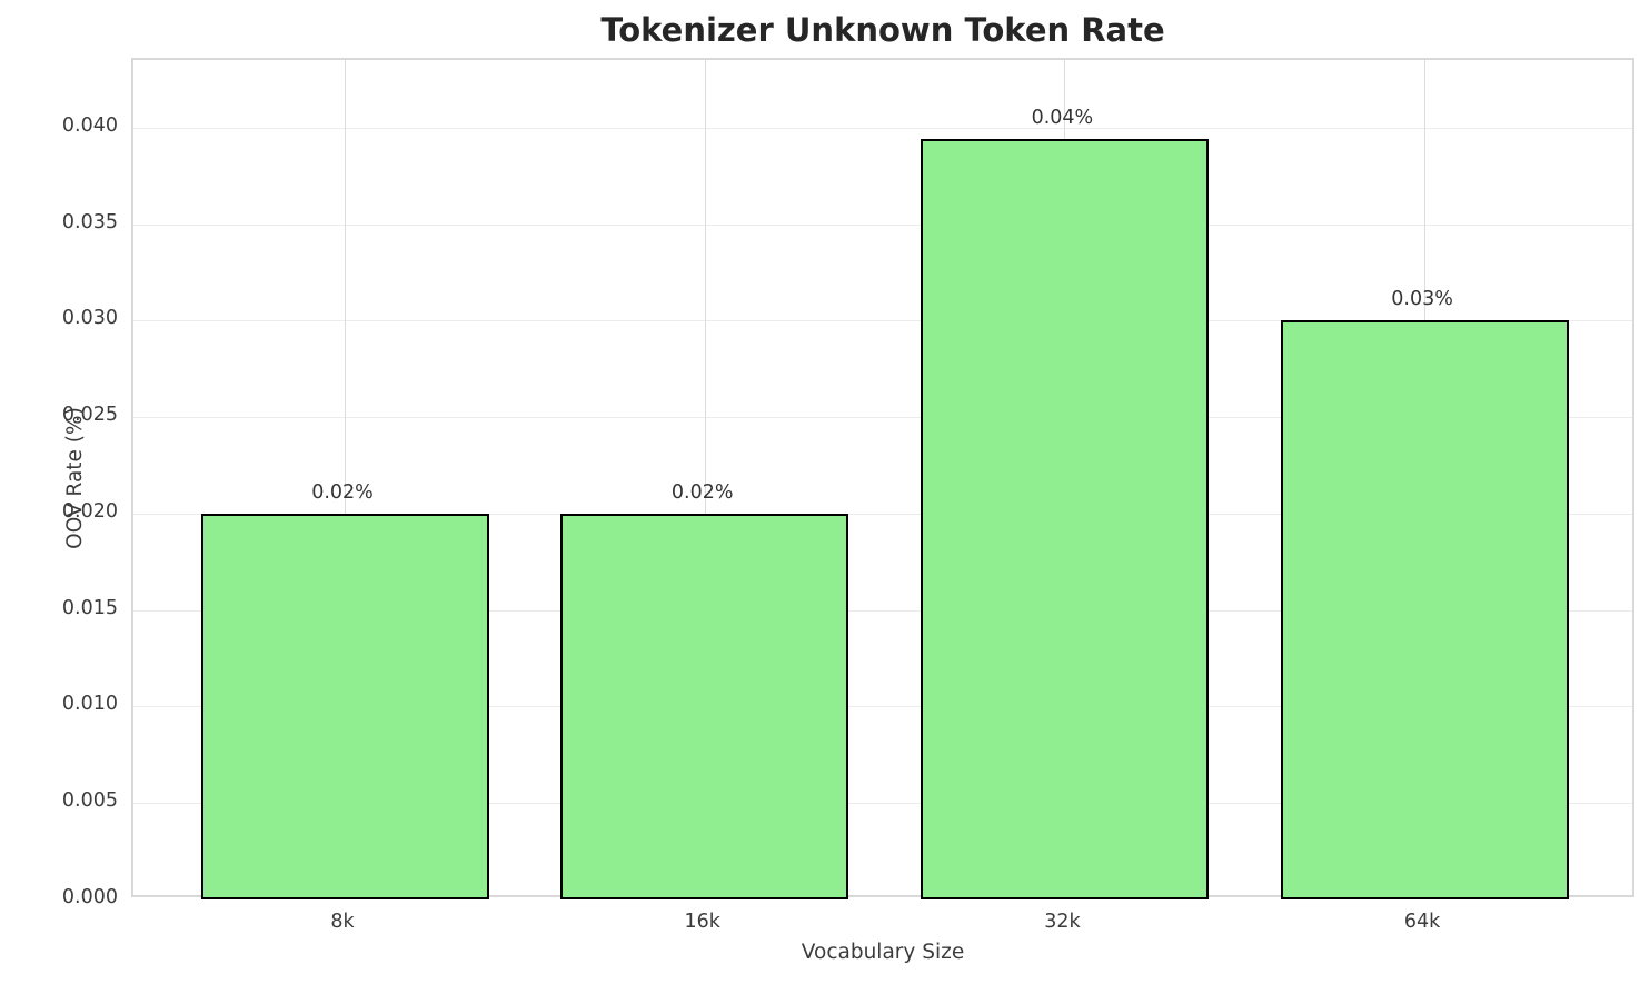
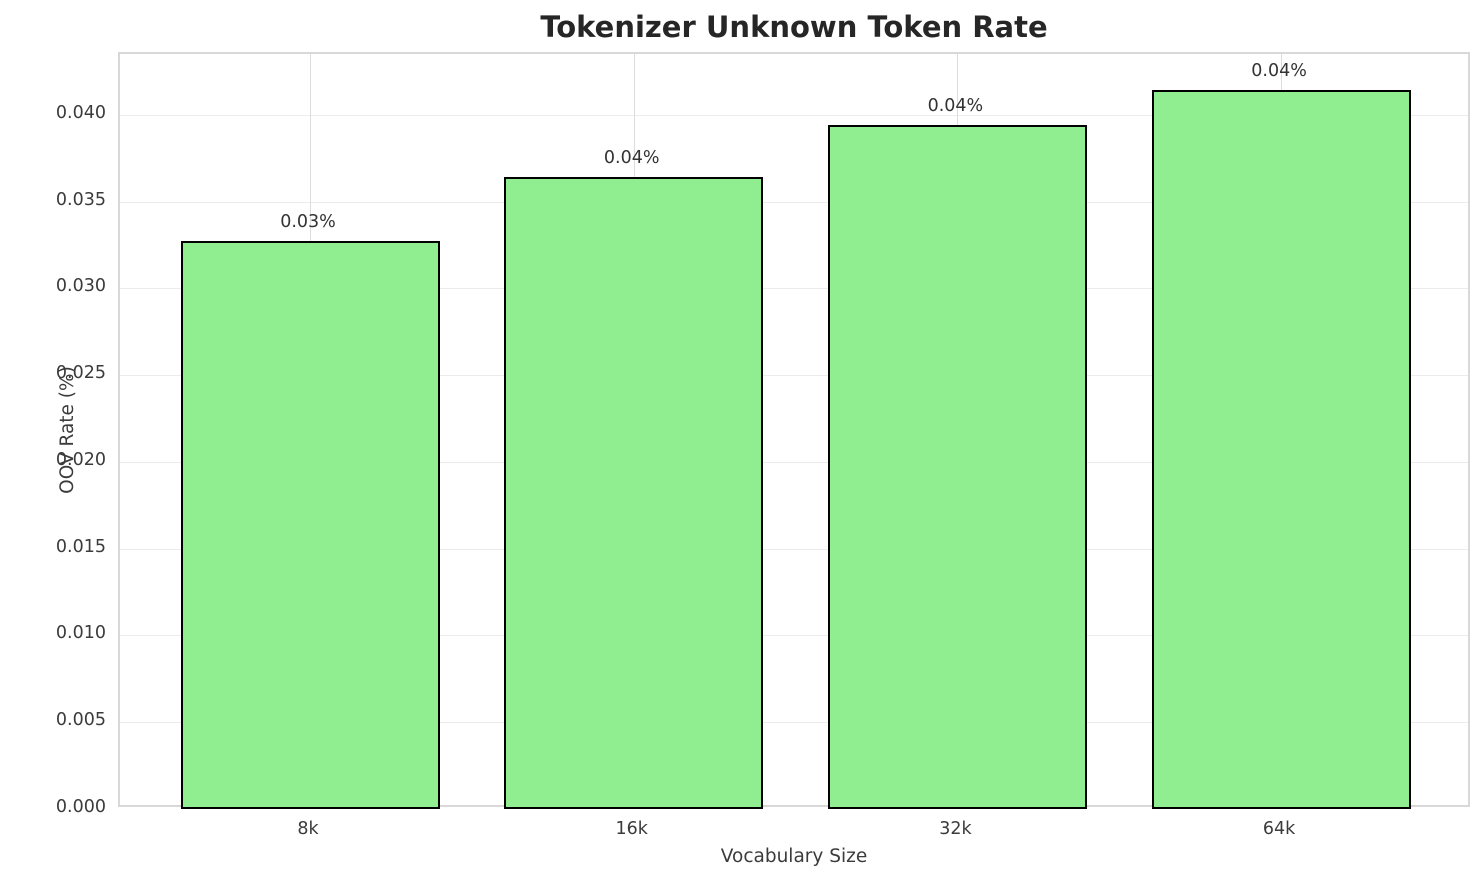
8k: 0.02% -> 0.03%
16k: 0.02% -> 0.04%
64k: 0.03% -> 0.04%
